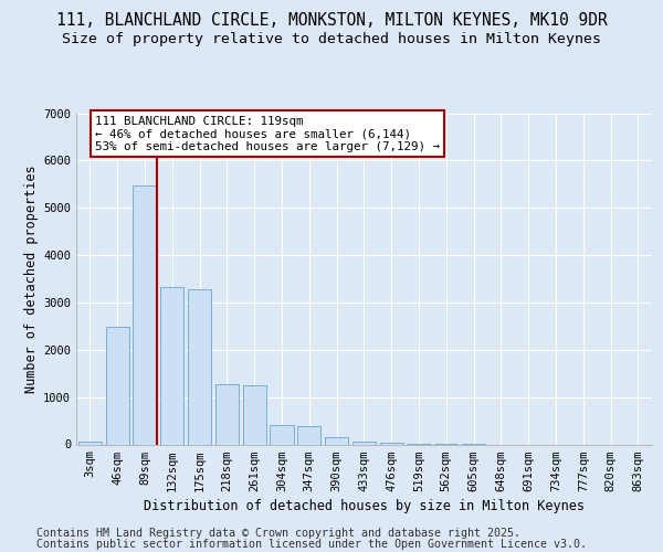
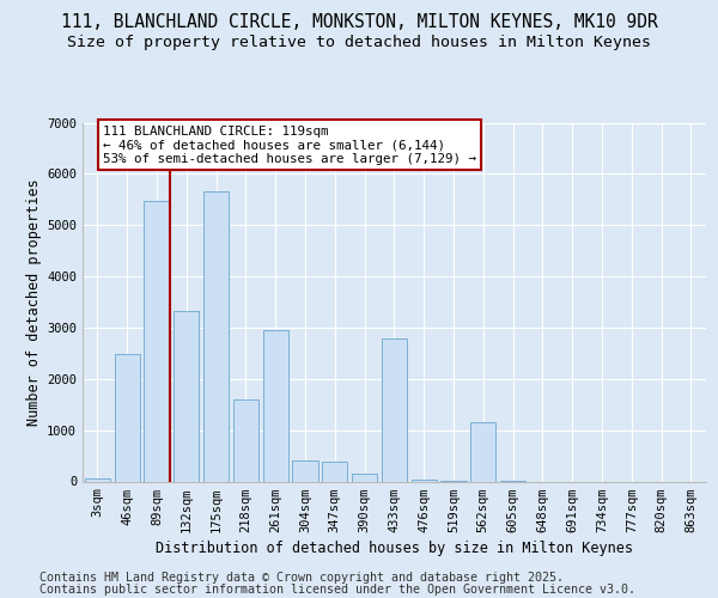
175sqm: 3280 -> 5650
218sqm: 1280 -> 1600
261sqm: 1260 -> 2950
433sqm: 50 -> 2800
562sqm: 0 -> 1150
